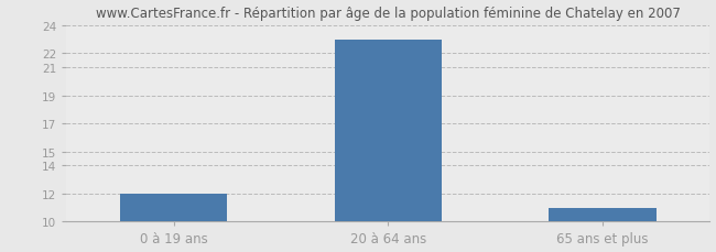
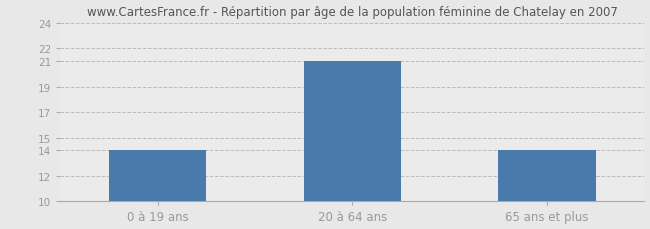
0 à 19 ans: 12 -> 14
20 à 64 ans: 23 -> 21
65 ans et plus: 11 -> 14
